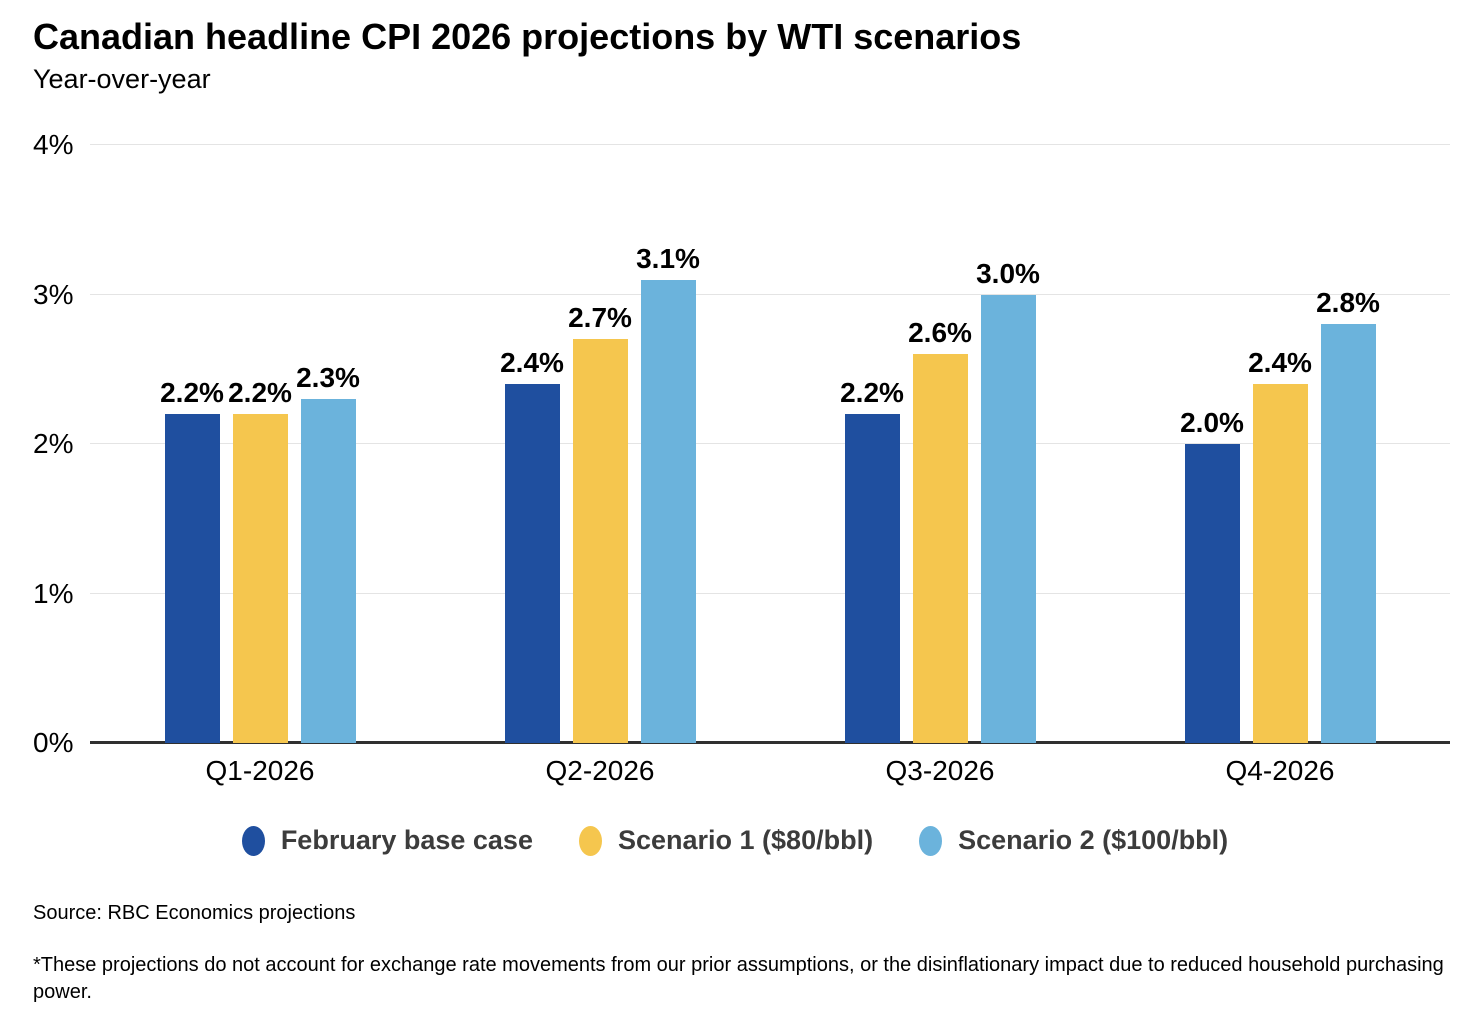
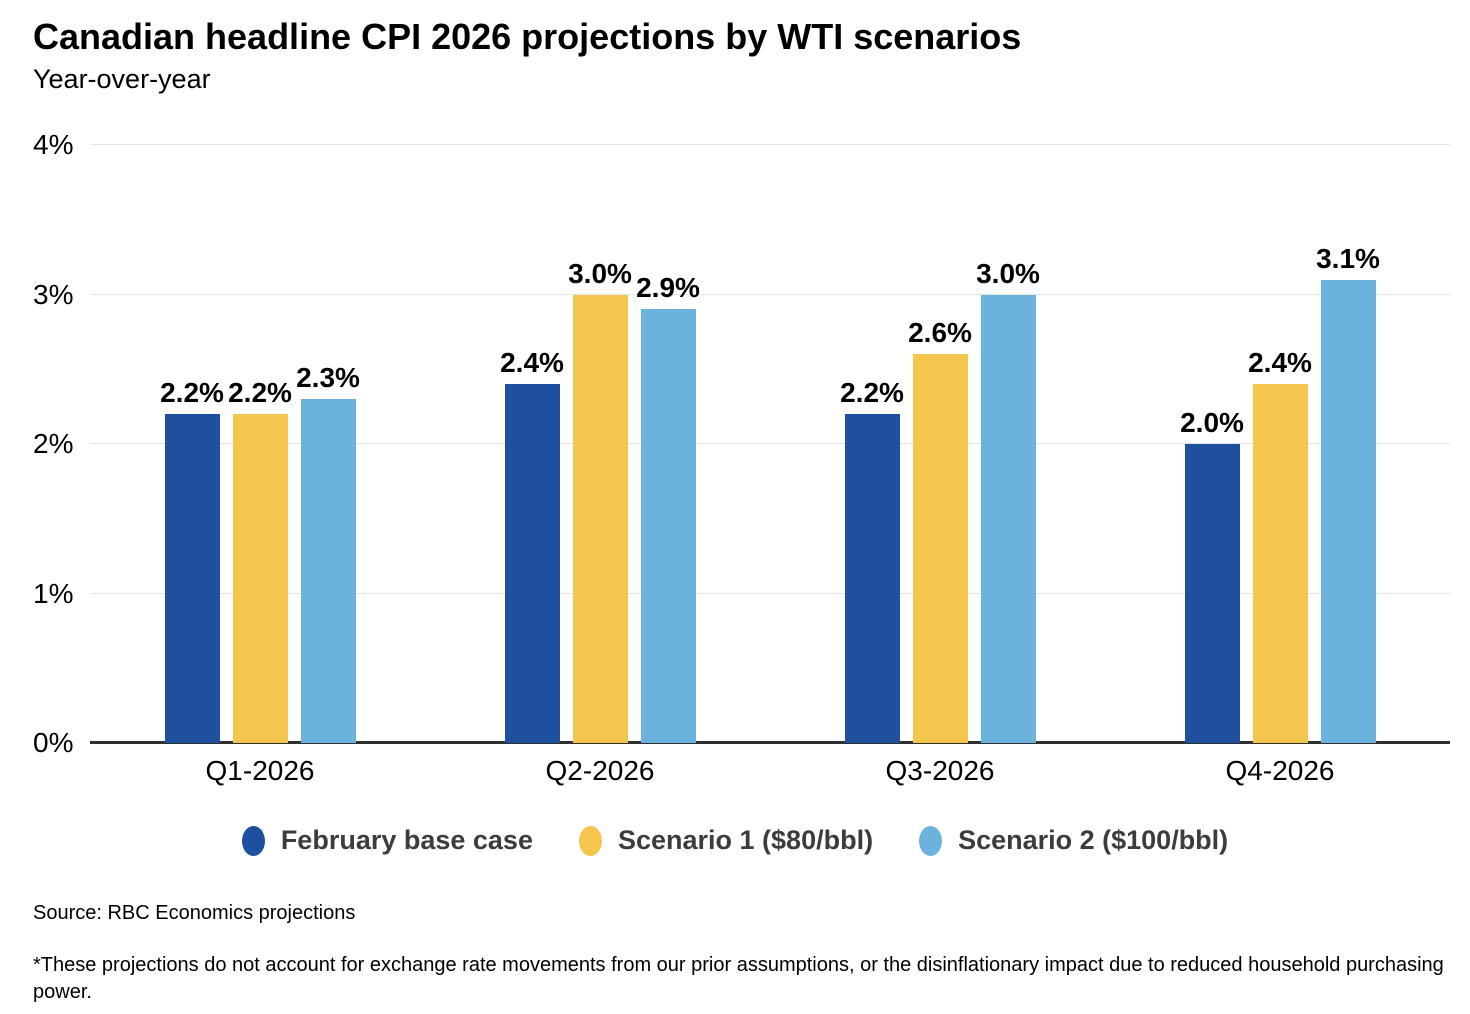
Scenario 1 ($80/bbl)/Q2-2026: 2.7% -> 3.0%
Scenario 2 ($100/bbl)/Q2-2026: 3.1% -> 2.9%
Scenario 2 ($100/bbl)/Q4-2026: 2.8% -> 3.1%
